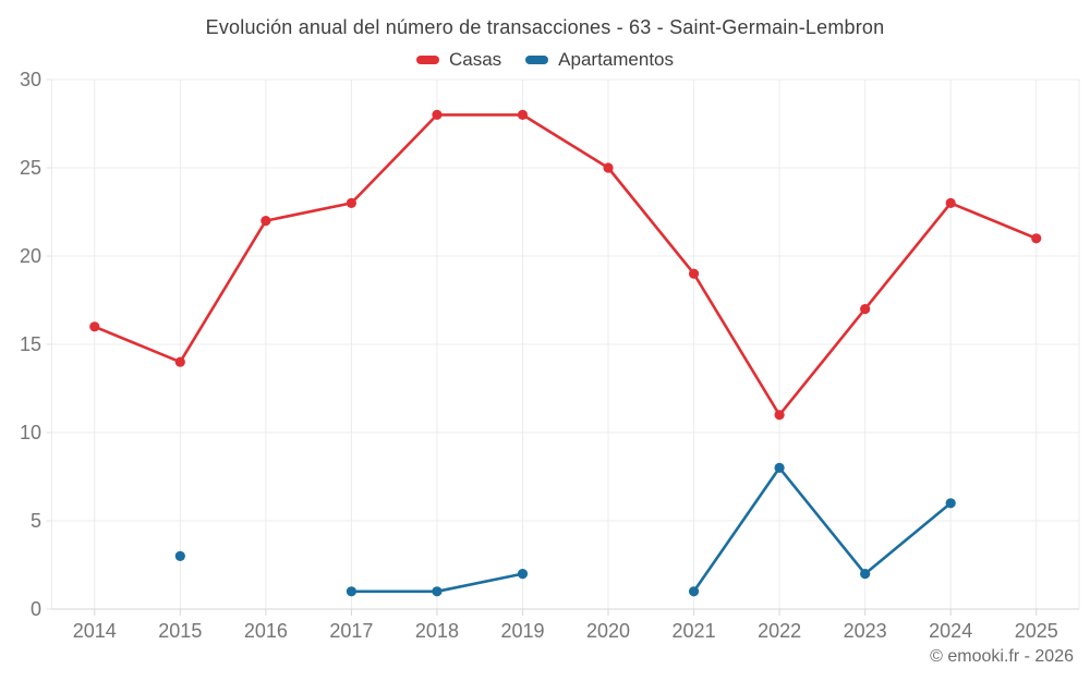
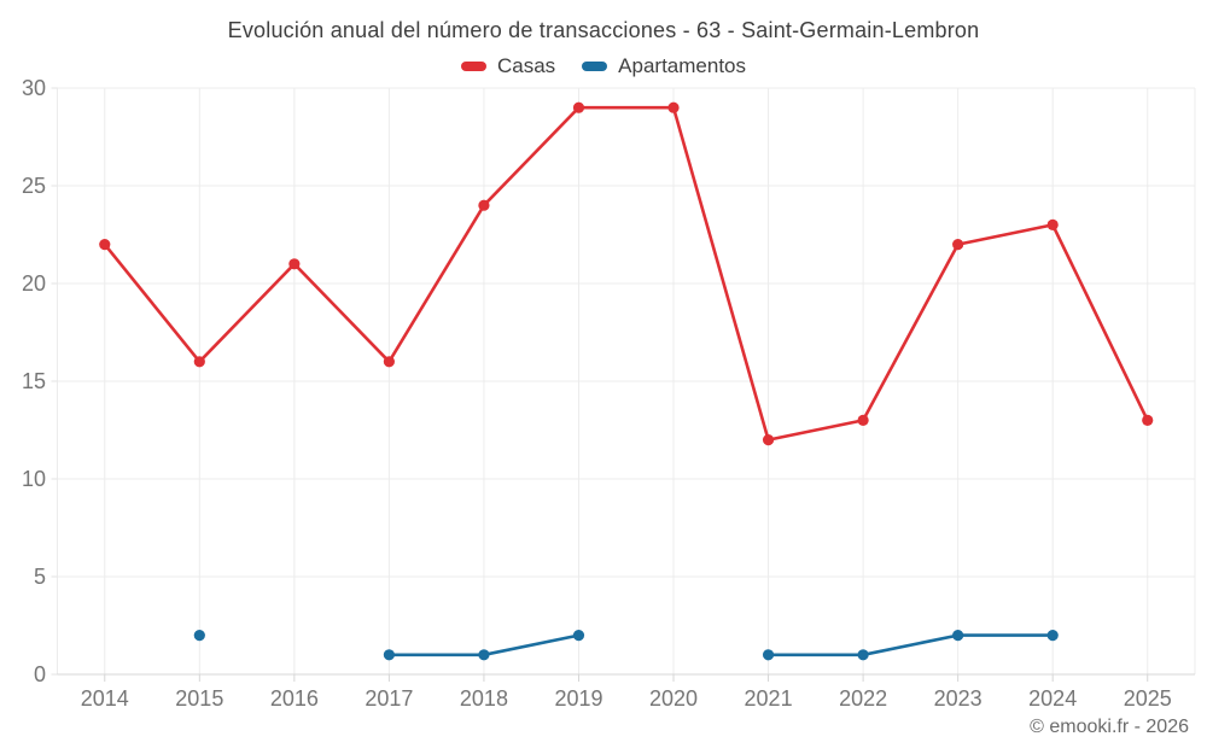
Casas/2014: 16 -> 22
Casas/2015: 14 -> 16
Apartamentos/2015: 3 -> 2
Casas/2016: 22 -> 21
Casas/2017: 23 -> 16
Casas/2018: 28 -> 24
Casas/2019: 28 -> 29
Casas/2020: 25 -> 29
Casas/2021: 19 -> 12
Casas/2022: 11 -> 13
Apartamentos/2022: 8 -> 1
Casas/2023: 17 -> 22
Apartamentos/2024: 6 -> 2
Casas/2025: 21 -> 13
